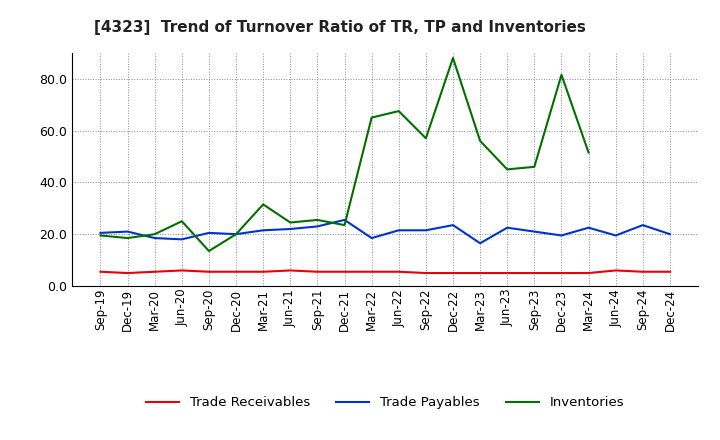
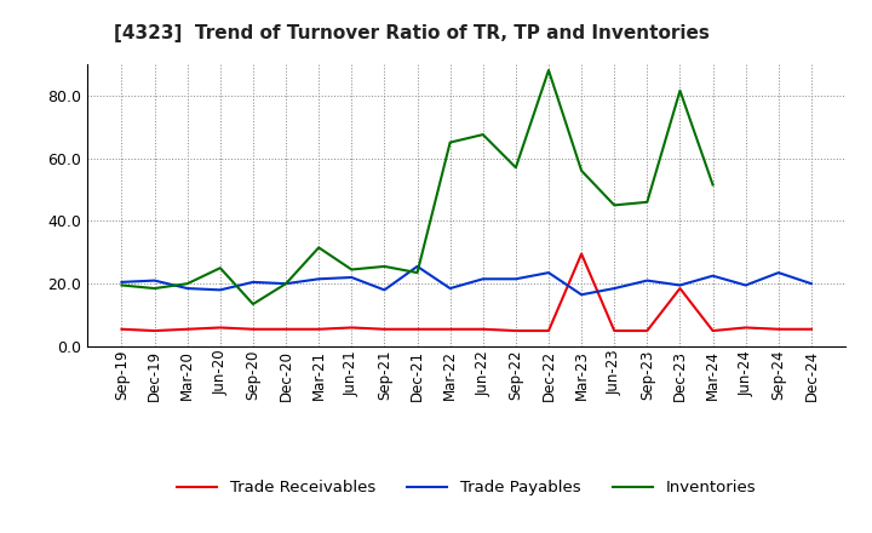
Trade Payables/Sep-21: 23.0 -> 18.0
Trade Receivables/Mar-23: 5.0 -> 29.5
Trade Payables/Jun-23: 22.5 -> 18.5
Trade Receivables/Dec-23: 5.0 -> 18.5
